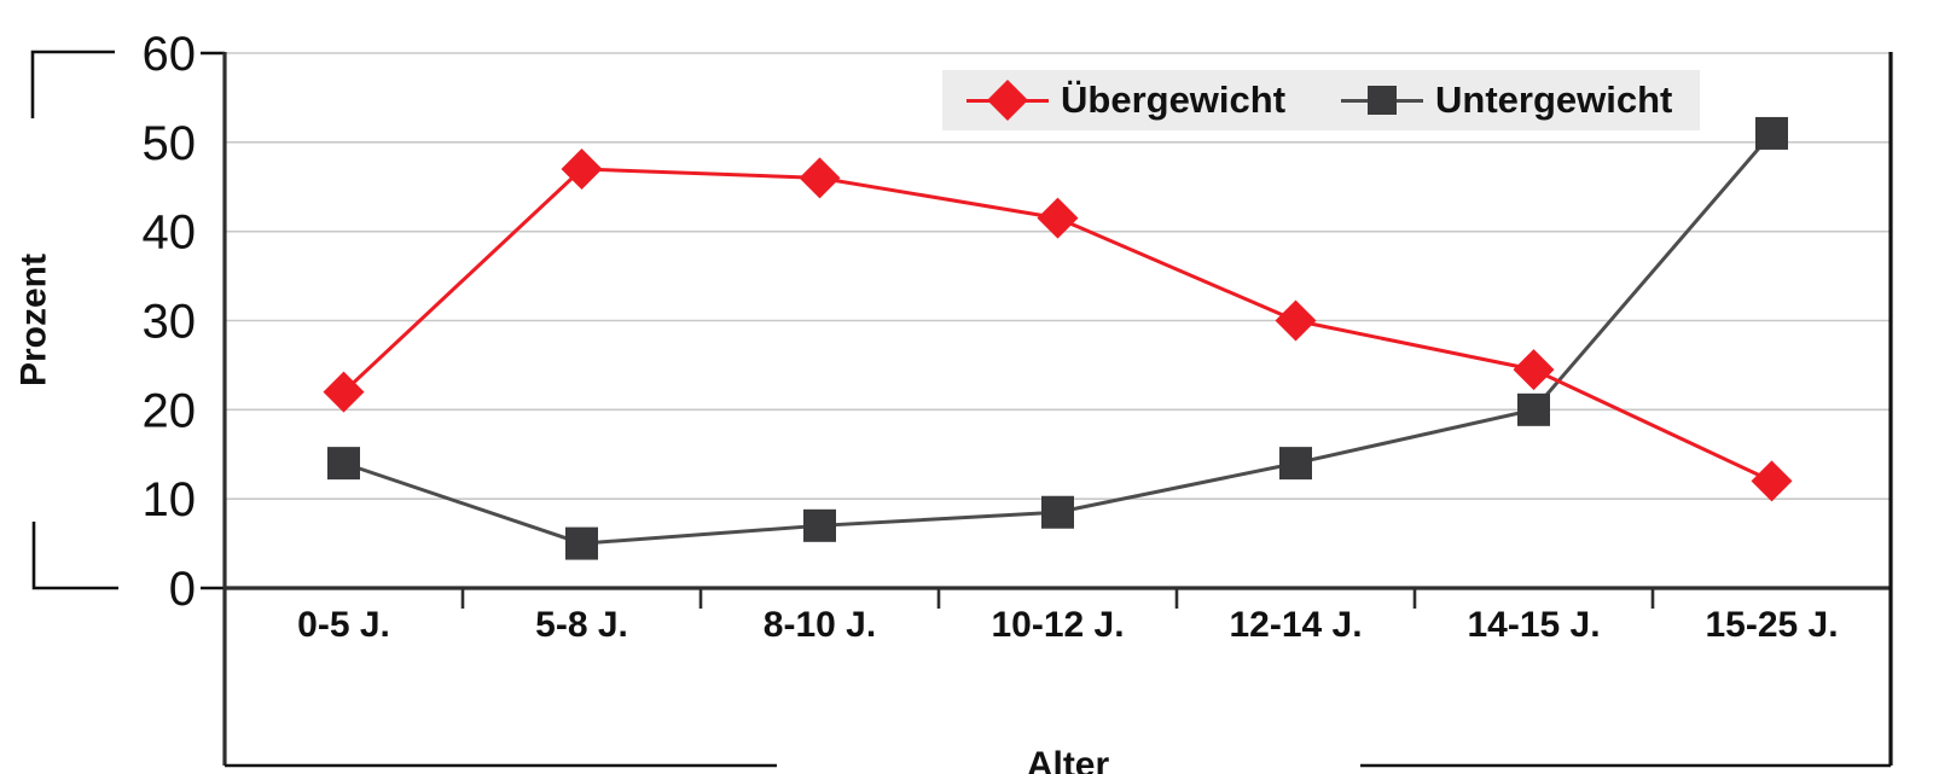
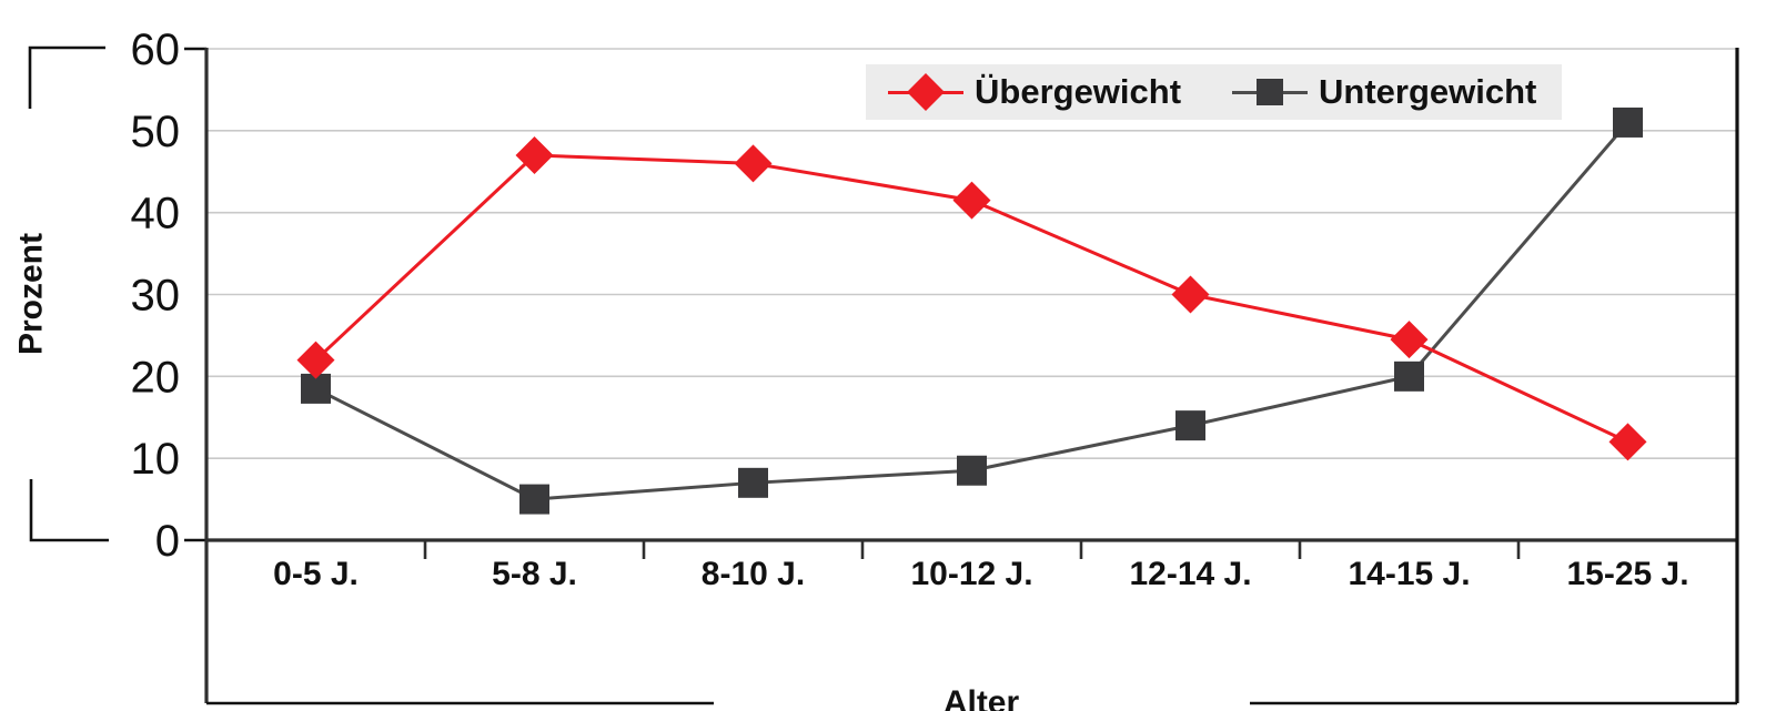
Untergewicht/0-5 J.: 14 -> 18
